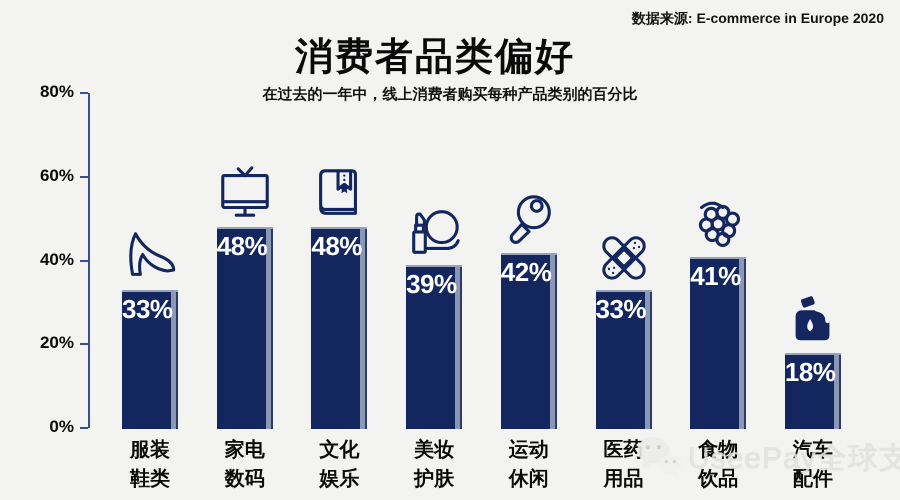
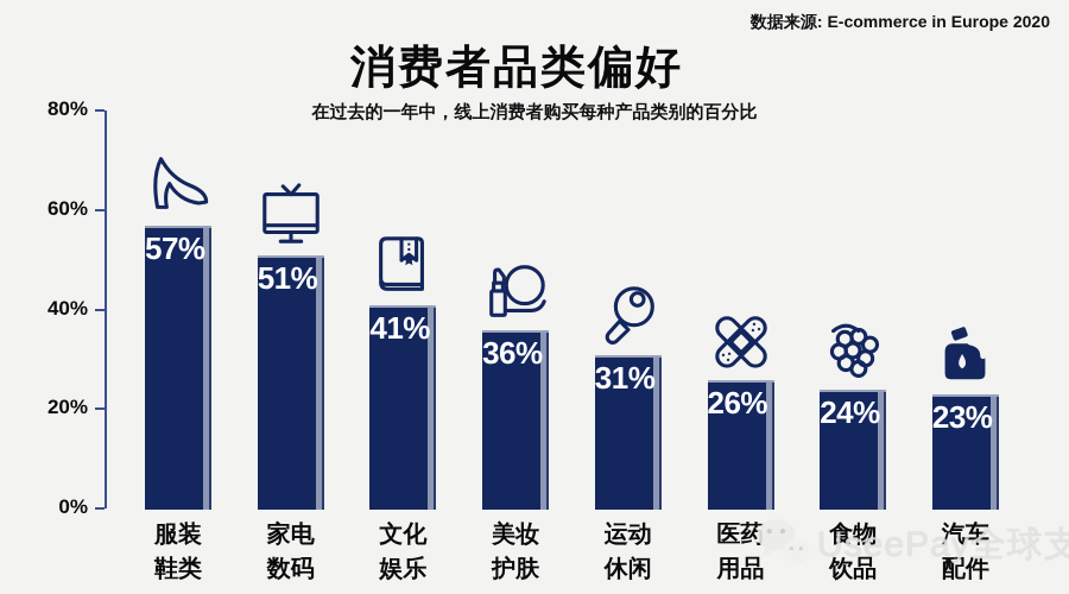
服装鞋类: 33% -> 57%
家电数码: 48% -> 51%
文化娱乐: 48% -> 41%
美妆护肤: 39% -> 36%
运动休闲: 42% -> 31%
医药用品: 33% -> 26%
食物饮品: 41% -> 24%
汽车配件: 18% -> 23%
